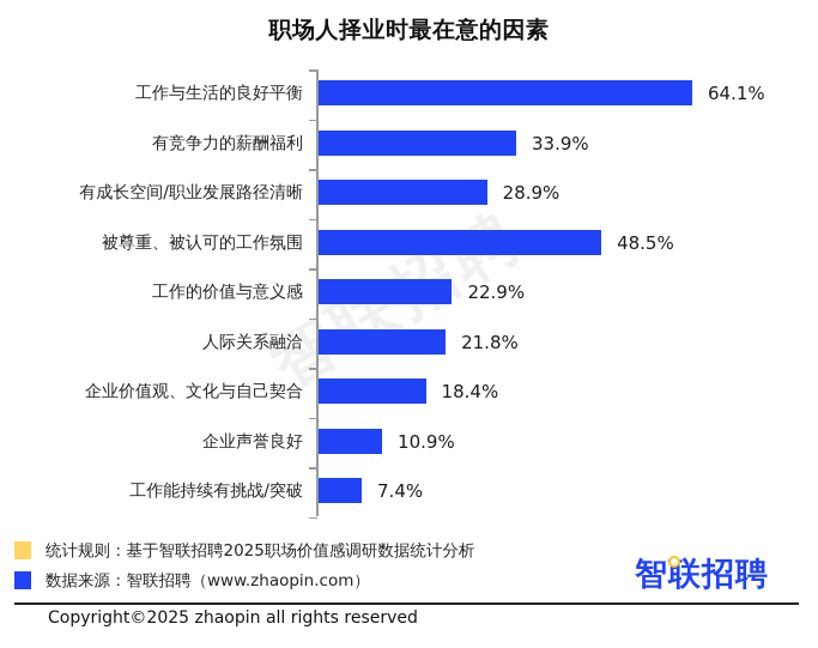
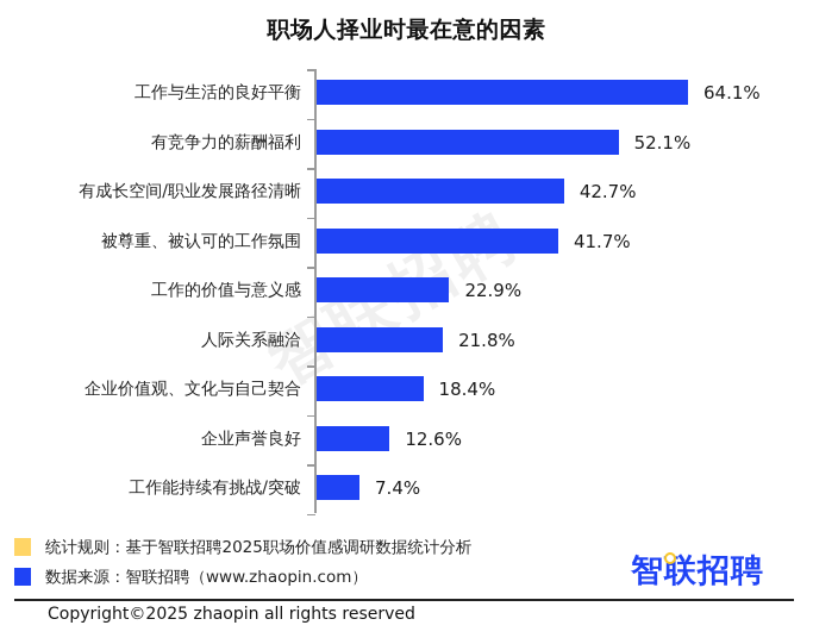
有竞争力的薪酬福利: 33.9% -> 52.1%
有成长空间/职业发展路径清晰: 28.9% -> 42.7%
被尊重、被认可的工作氛围: 48.5% -> 41.7%
企业声誉良好: 10.9% -> 12.6%
